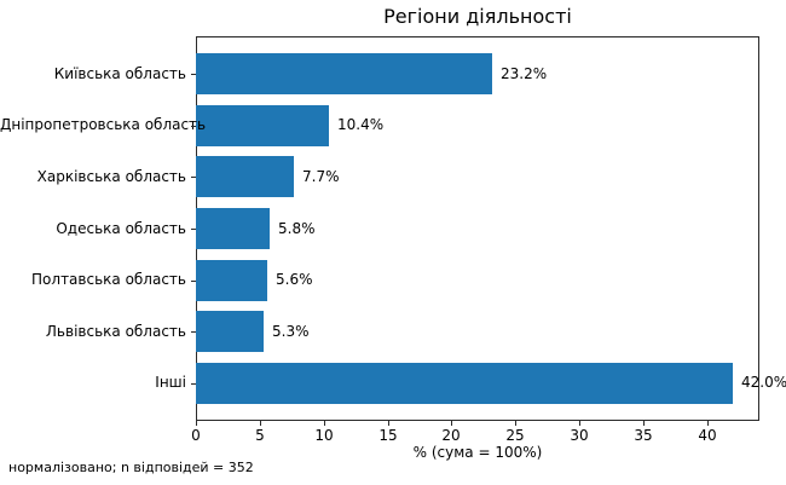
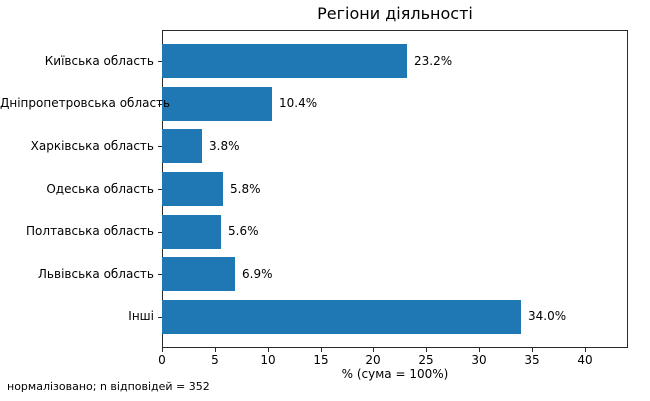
Харківська область: 7.7% -> 3.8%
Львівська область: 5.3% -> 6.9%
Інші: 42.0% -> 34.0%
